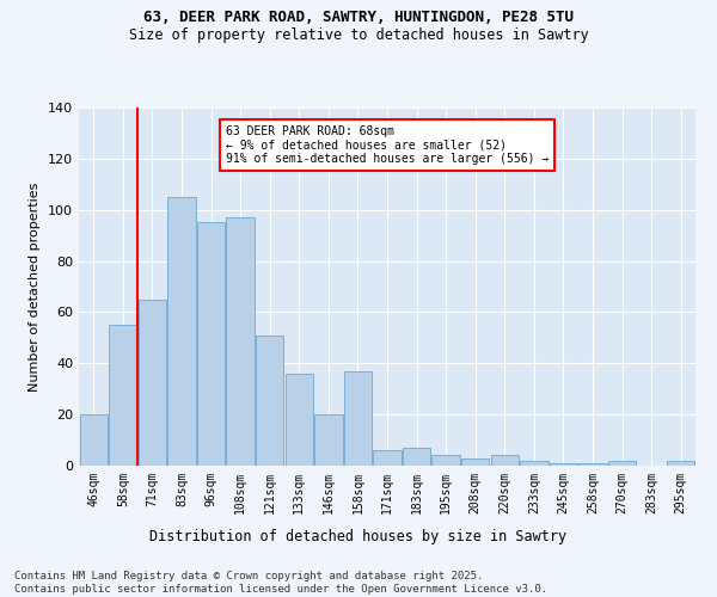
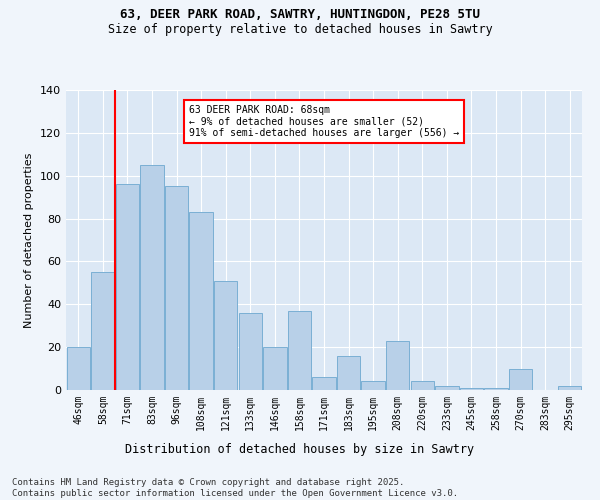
71sqm: 65 -> 96
108sqm: 97 -> 83
183sqm: 7 -> 16
208sqm: 3 -> 23
270sqm: 2 -> 10
